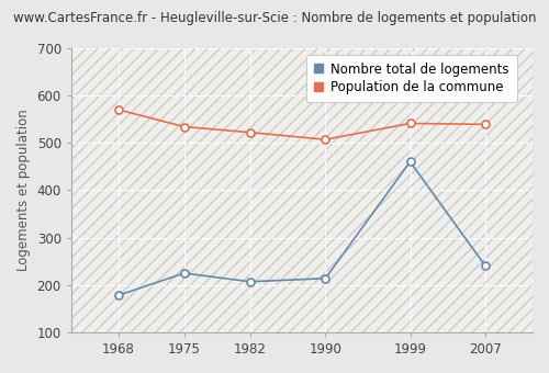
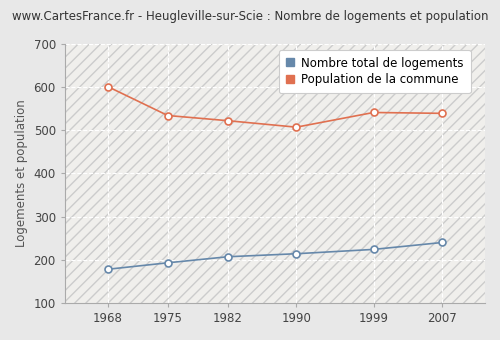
Population de la commune/1968: 570 -> 601
Nombre total de logements/1975: 225 -> 193
Nombre total de logements/1999: 460 -> 224
